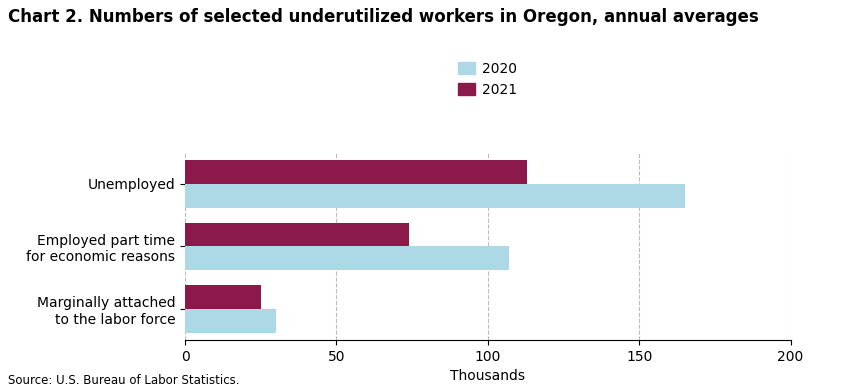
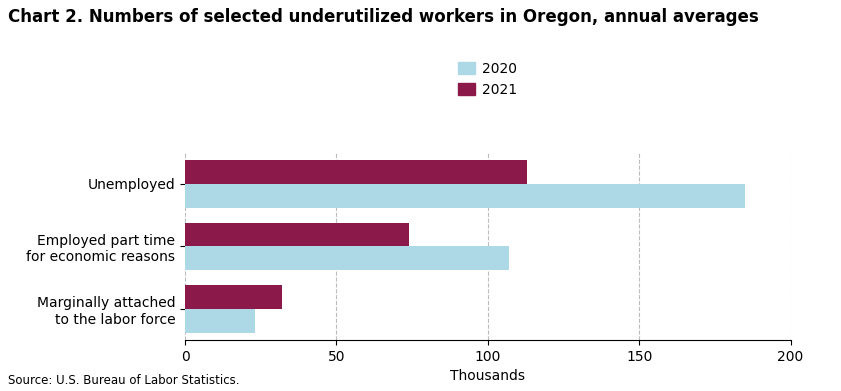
2020/Unemployed: 165 -> 185
2021/Marginally attached to the labor force: 25 -> 32
2020/Marginally attached to the labor force: 30 -> 23
